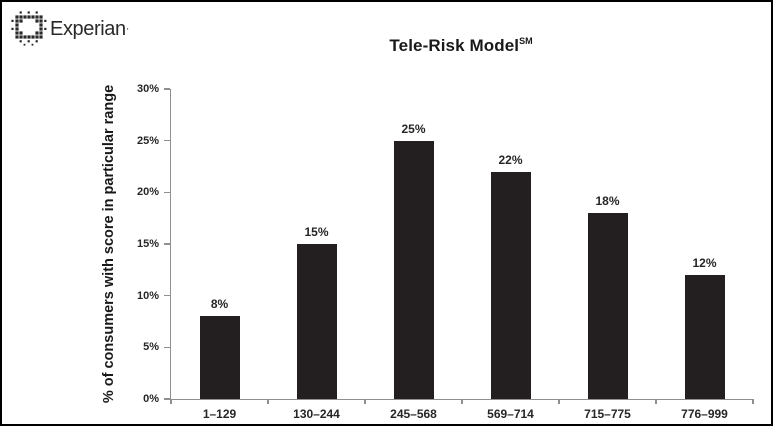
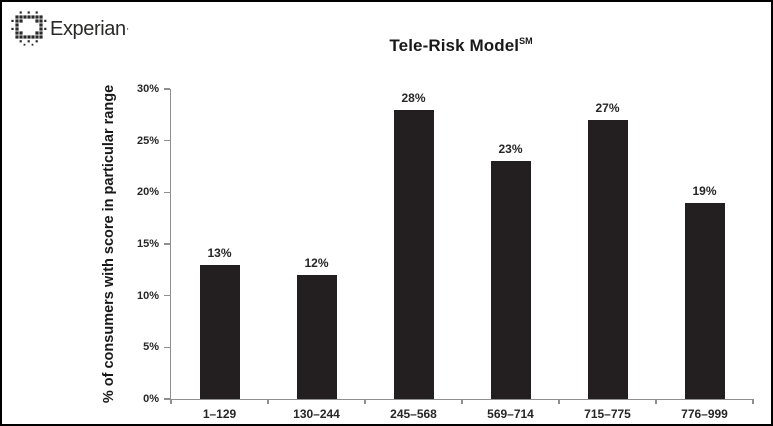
1–129: 8% -> 13%
130–244: 15% -> 12%
245–568: 25% -> 28%
569–714: 22% -> 23%
715–775: 18% -> 27%
776–999: 12% -> 19%
